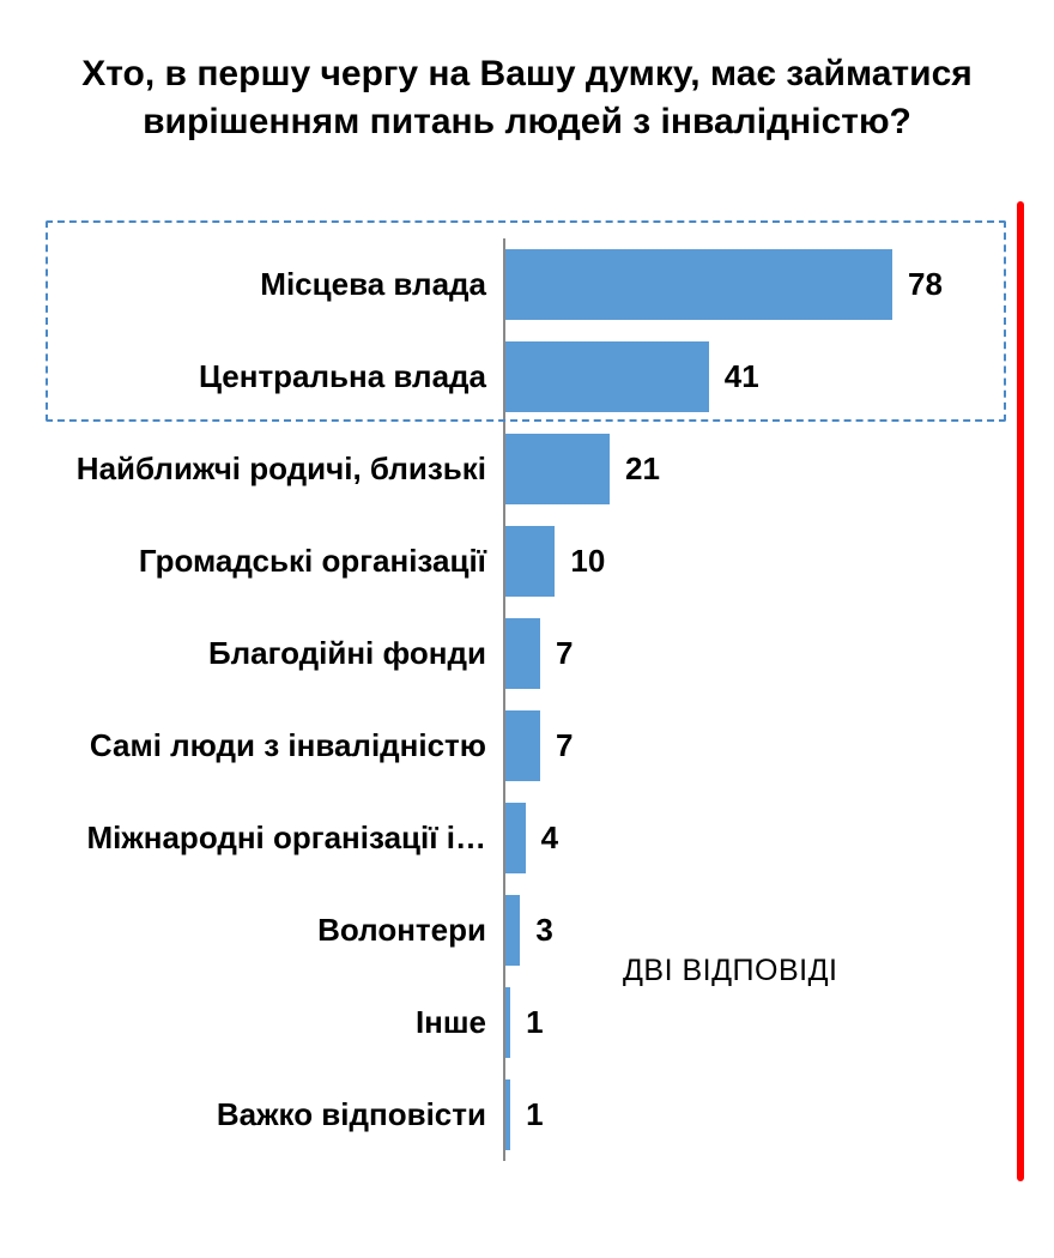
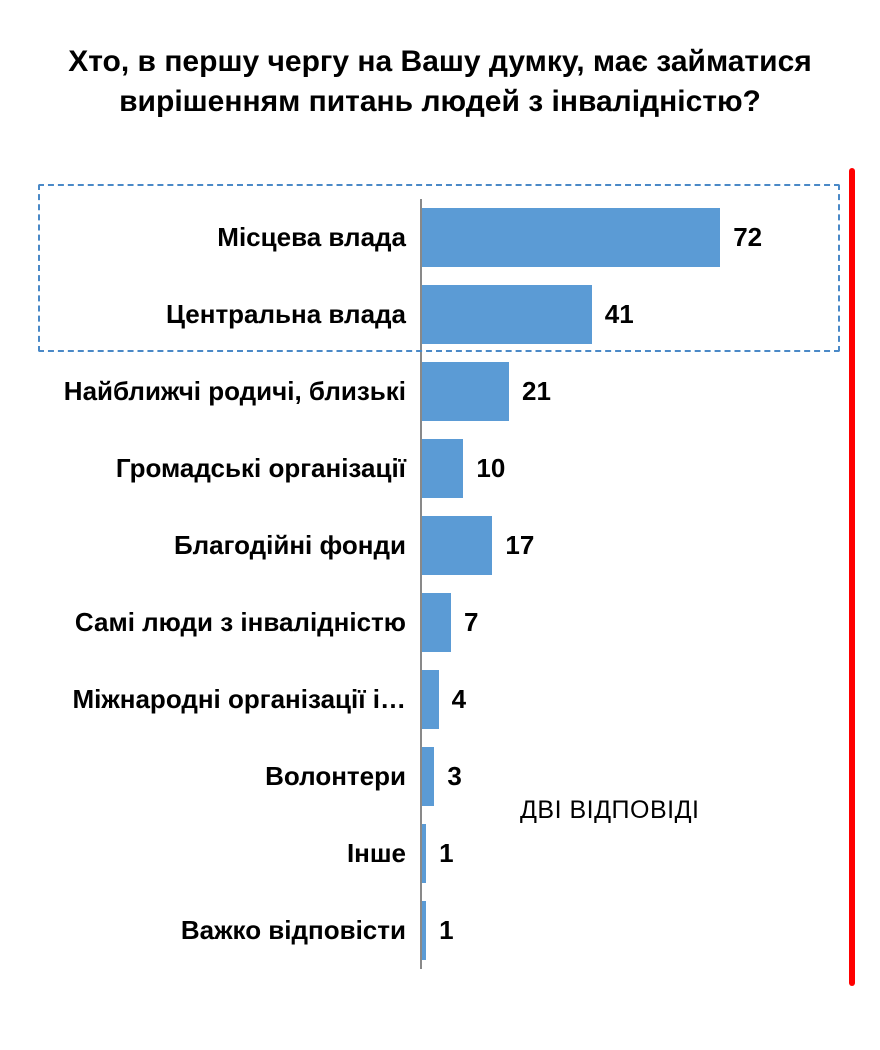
Місцева влада: 78 -> 72
Благодійні фонди: 7 -> 17
